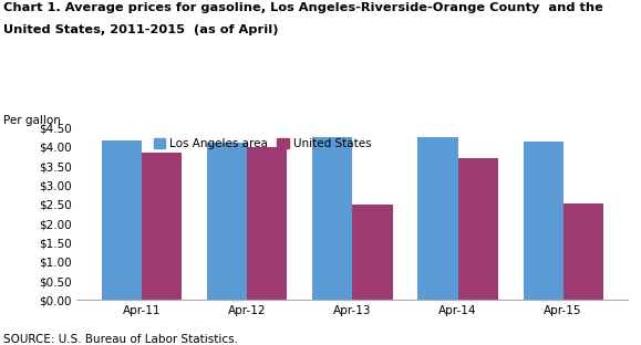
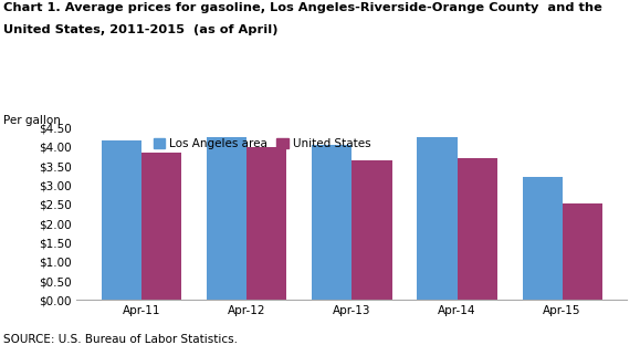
Los Angeles area/Apr-12: $4.10 -> $4.25
Los Angeles area/Apr-13: $4.25 -> $4.05
United States/Apr-13: $2.50 -> $3.64
Los Angeles area/Apr-15: $4.15 -> $3.21
